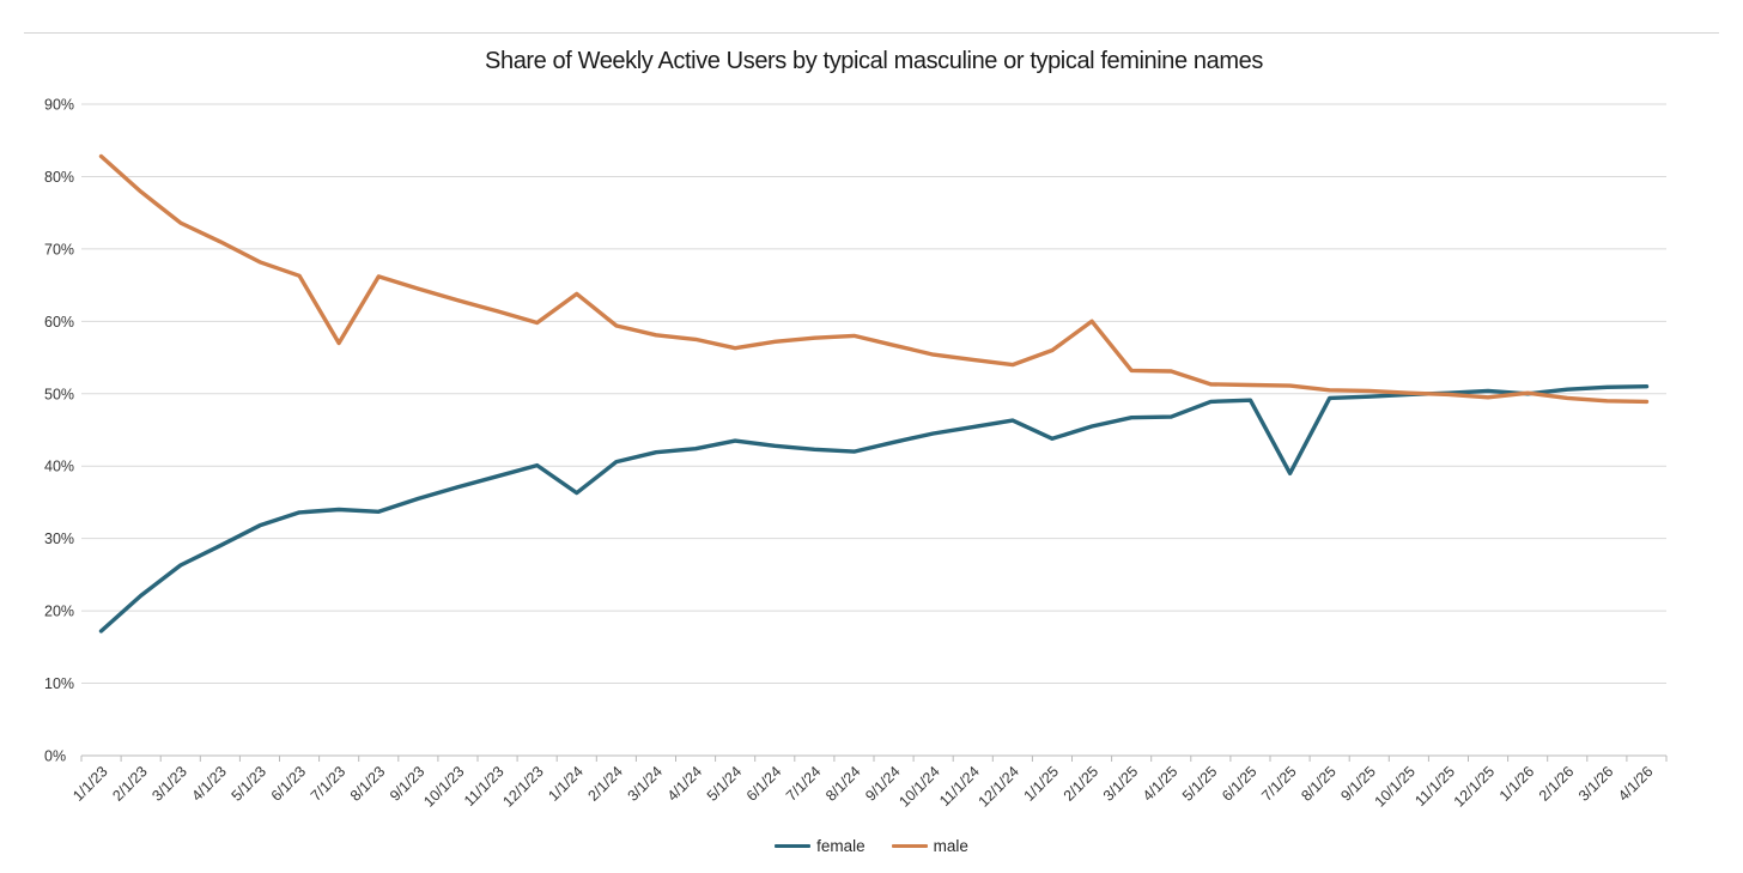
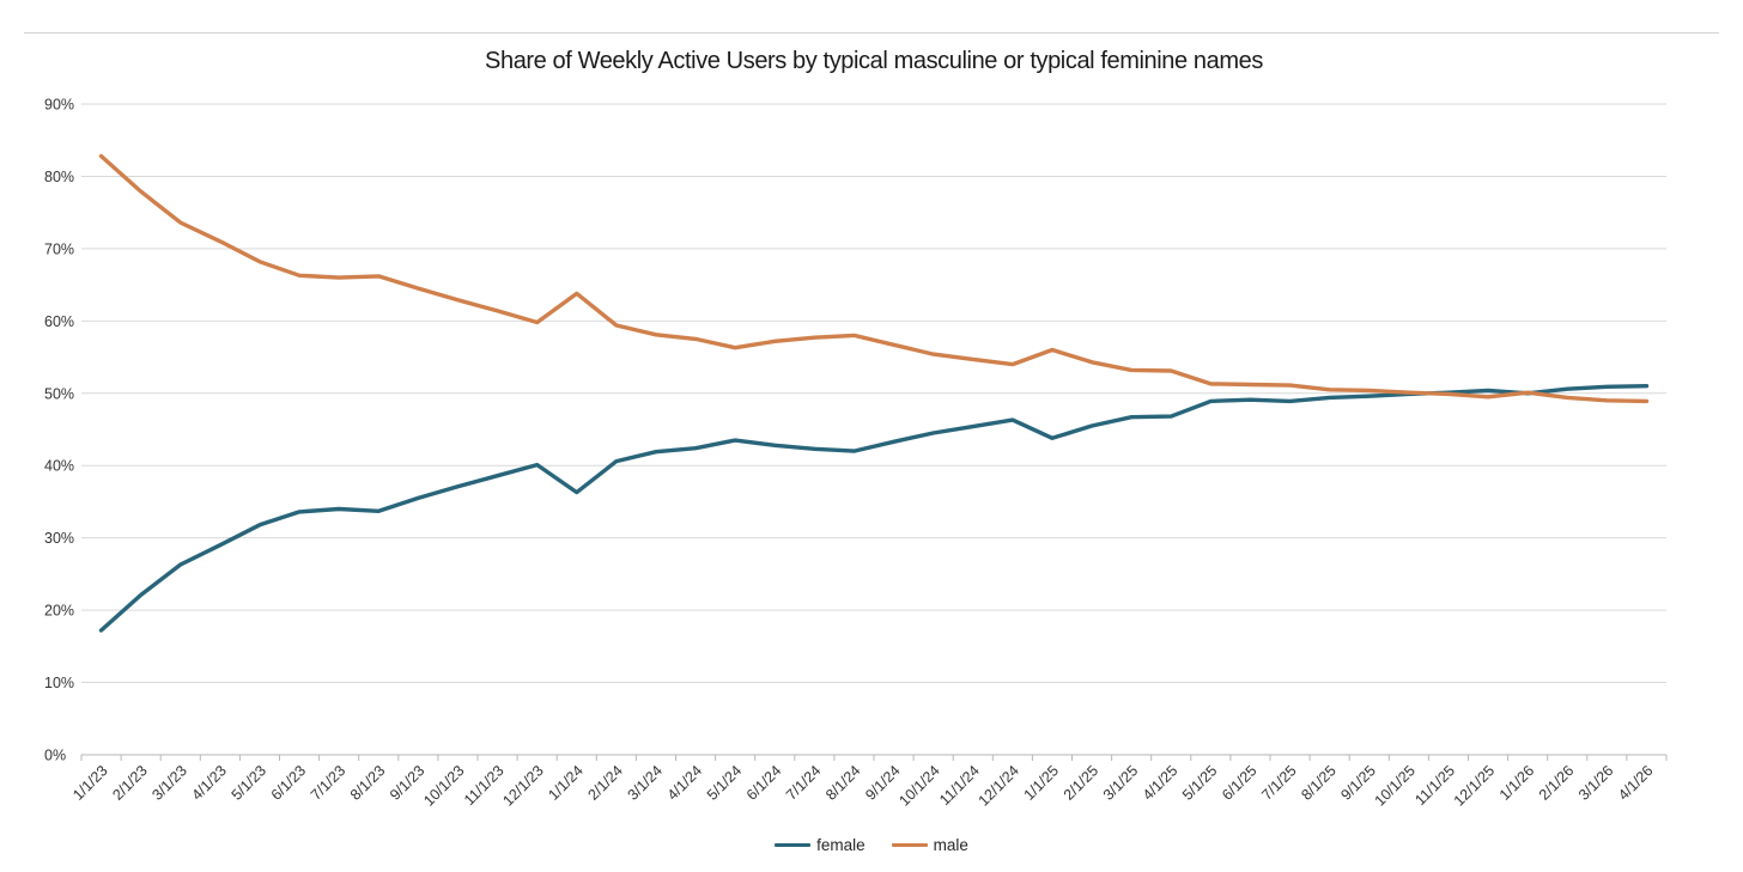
male/7/1/23: 57% -> 66%
male/2/1/25: 60% -> 54%
female/7/1/25: 39% -> 49%
